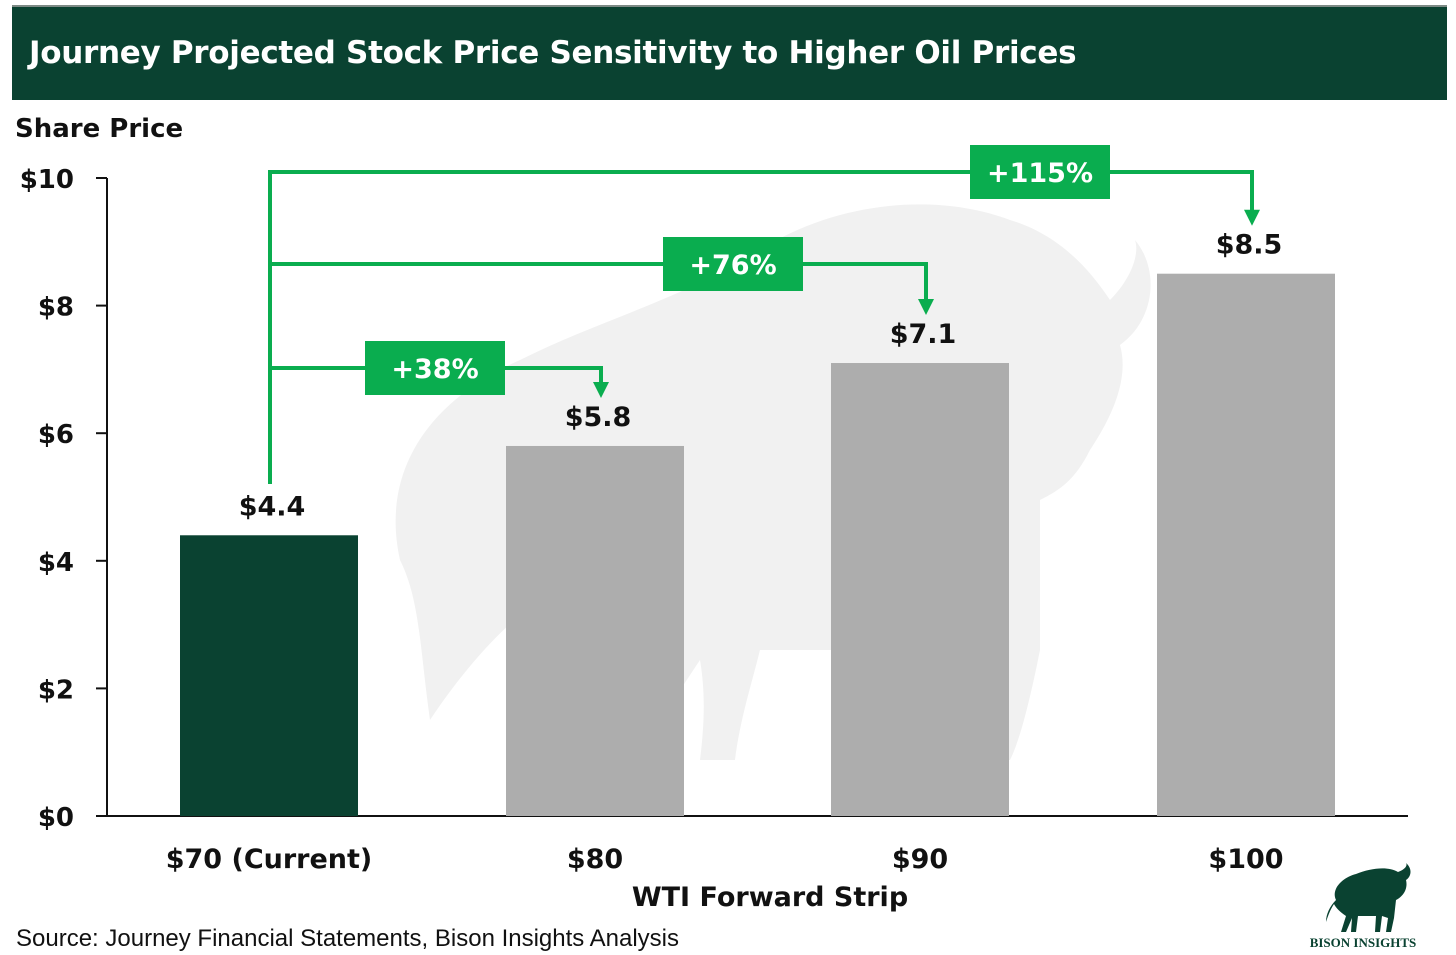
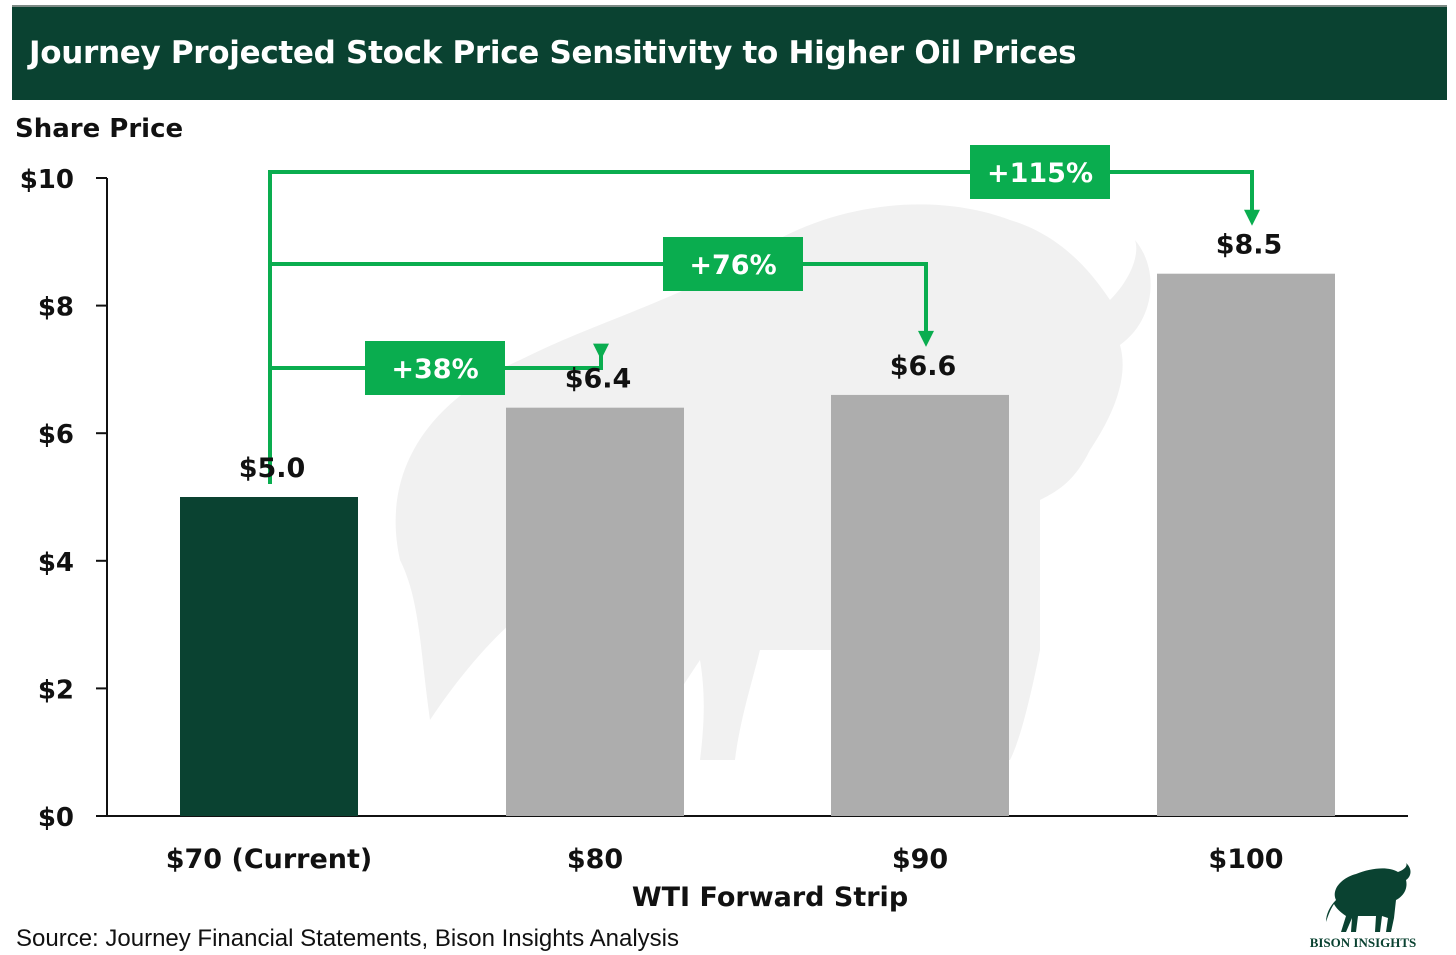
$70 (Current): $4.4 -> $5.0
$80: $5.8 -> $6.4
$90: $7.1 -> $6.6
